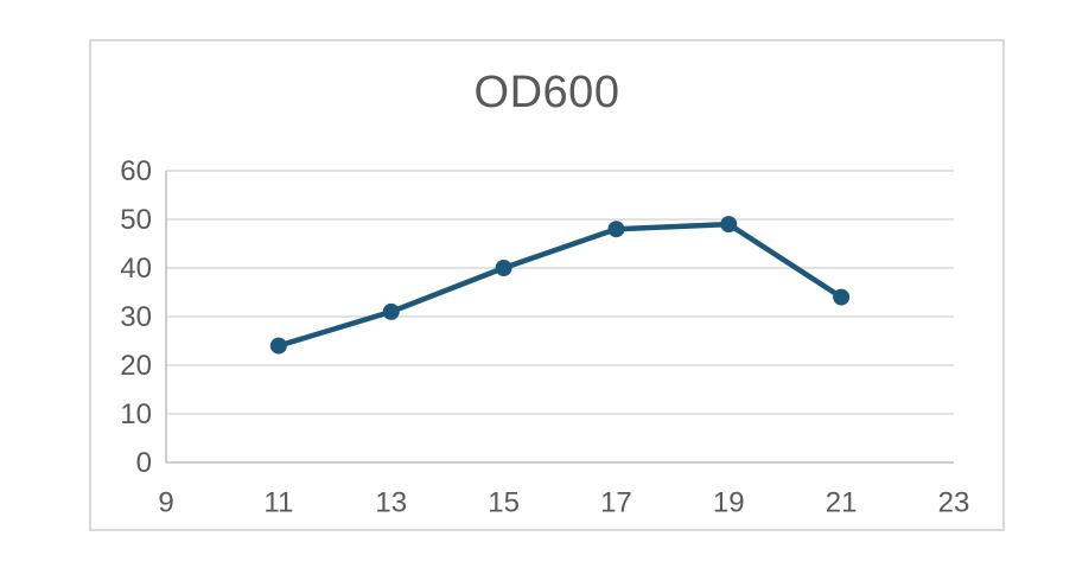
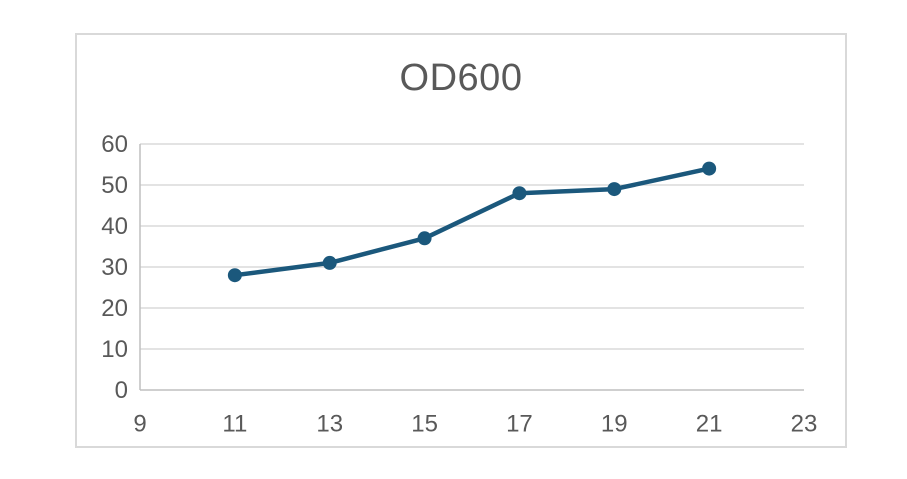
11: 24 -> 28
15: 40 -> 37
21: 34 -> 54
